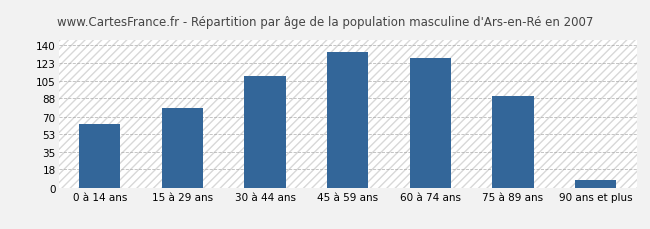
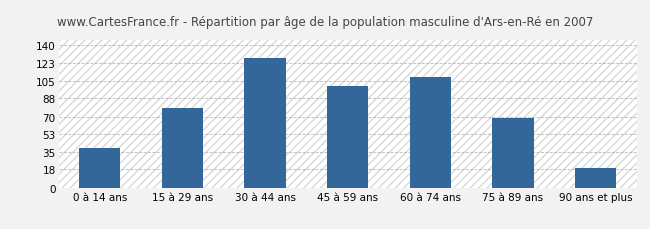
0 à 14 ans: 63 -> 39
30 à 44 ans: 110 -> 128
45 à 59 ans: 134 -> 100
60 à 74 ans: 128 -> 109
75 à 89 ans: 90 -> 69
90 ans et plus: 7 -> 19
